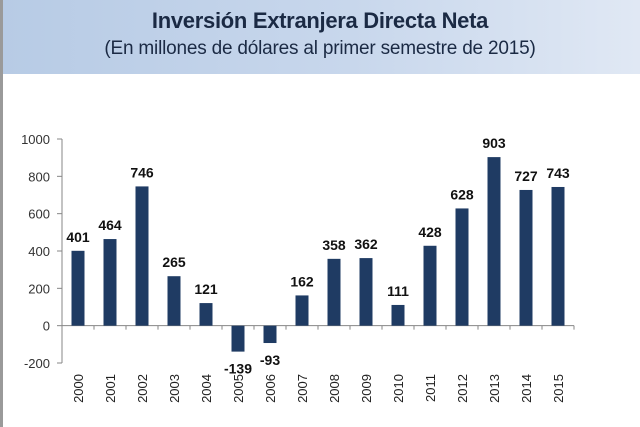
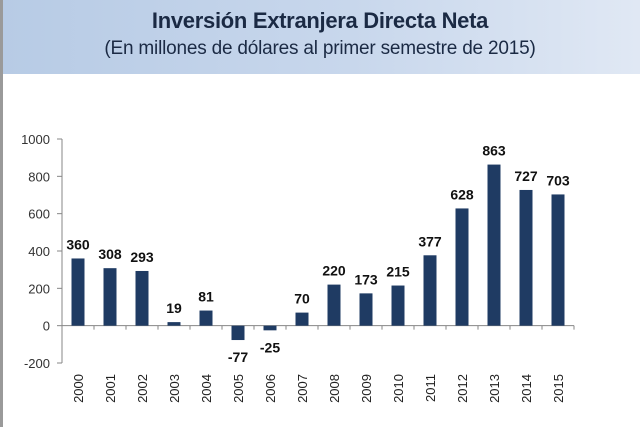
2000: 401 -> 360
2001: 464 -> 308
2002: 746 -> 293
2003: 265 -> 19
2004: 121 -> 81
2005: -139 -> -77
2006: -93 -> -25
2007: 162 -> 70
2008: 358 -> 220
2009: 362 -> 173
2010: 111 -> 215
2011: 428 -> 377
2013: 903 -> 863
2015: 743 -> 703
